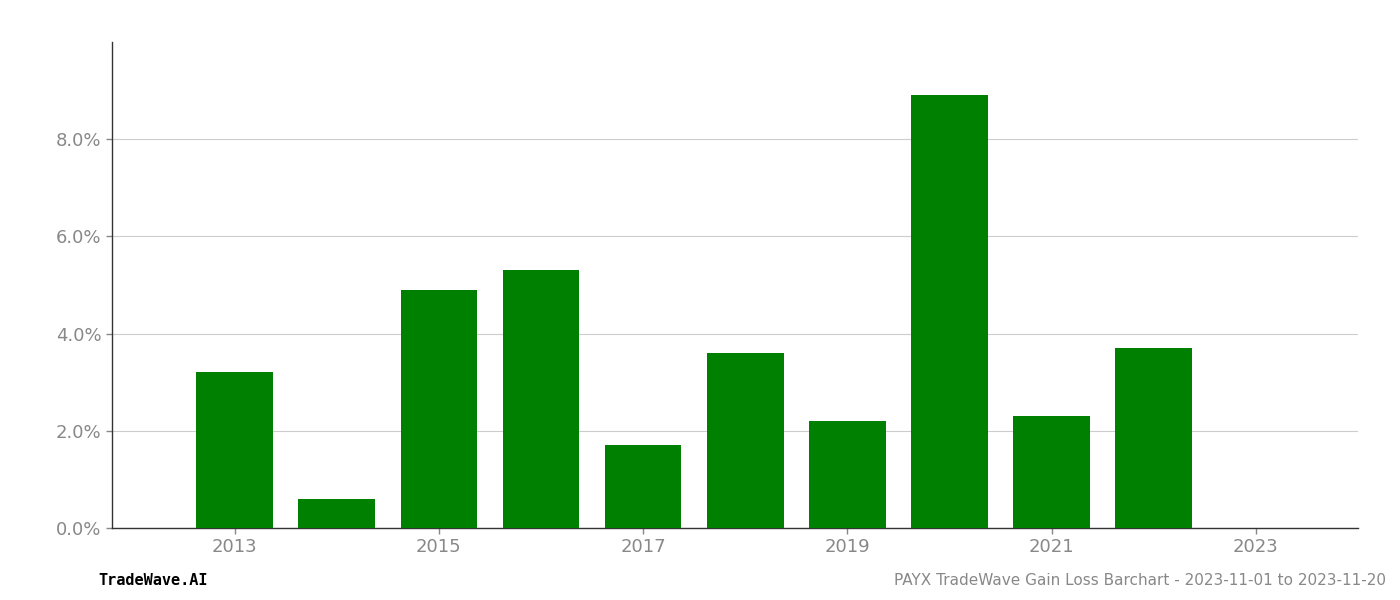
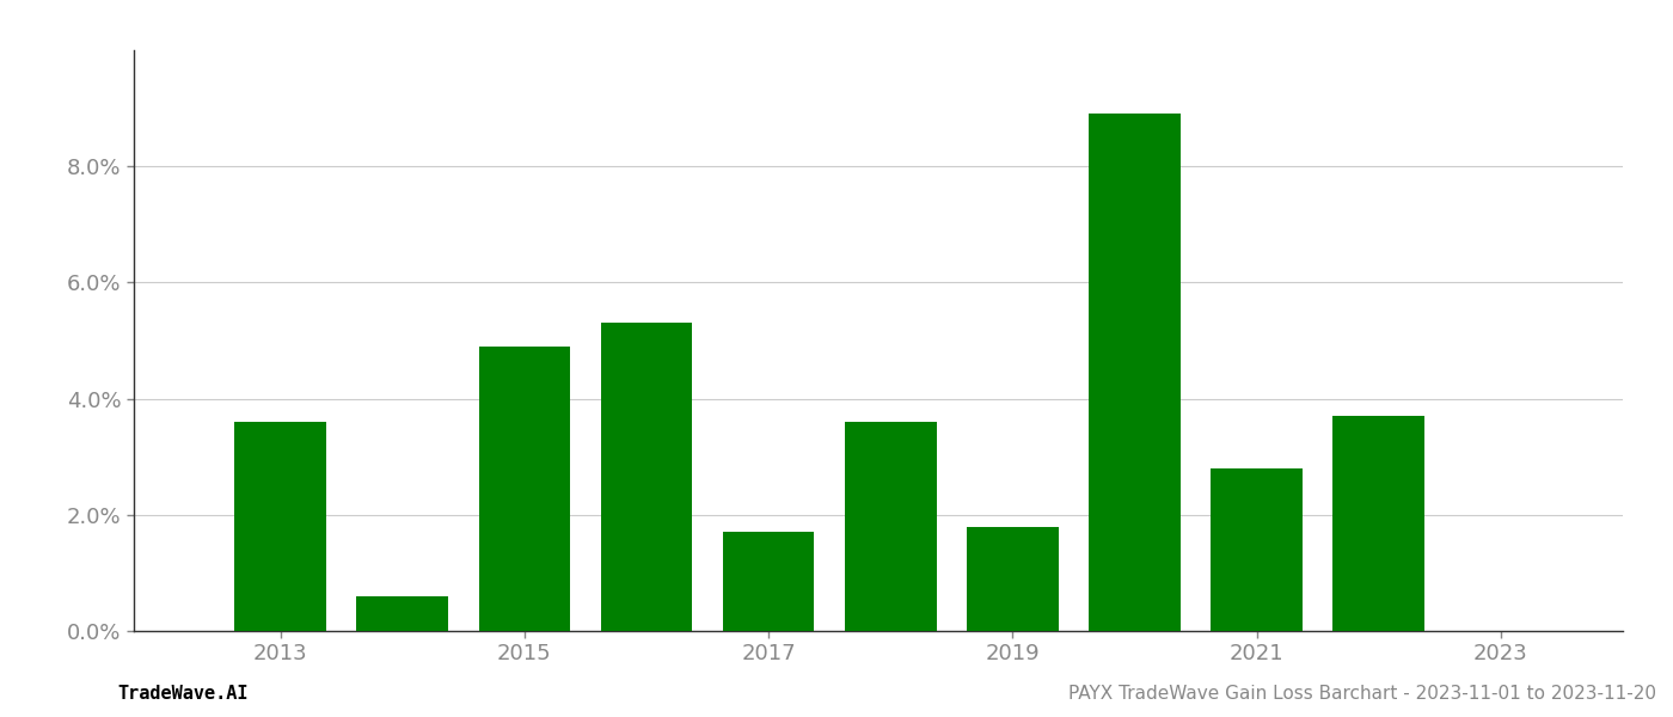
2013: 3.2% -> 3.6%
2019: 2.2% -> 1.8%
2021: 2.3% -> 2.8%
